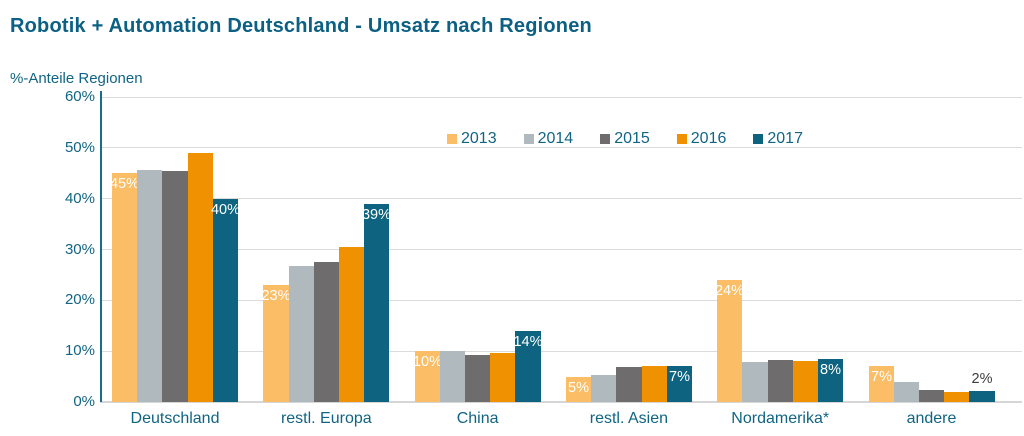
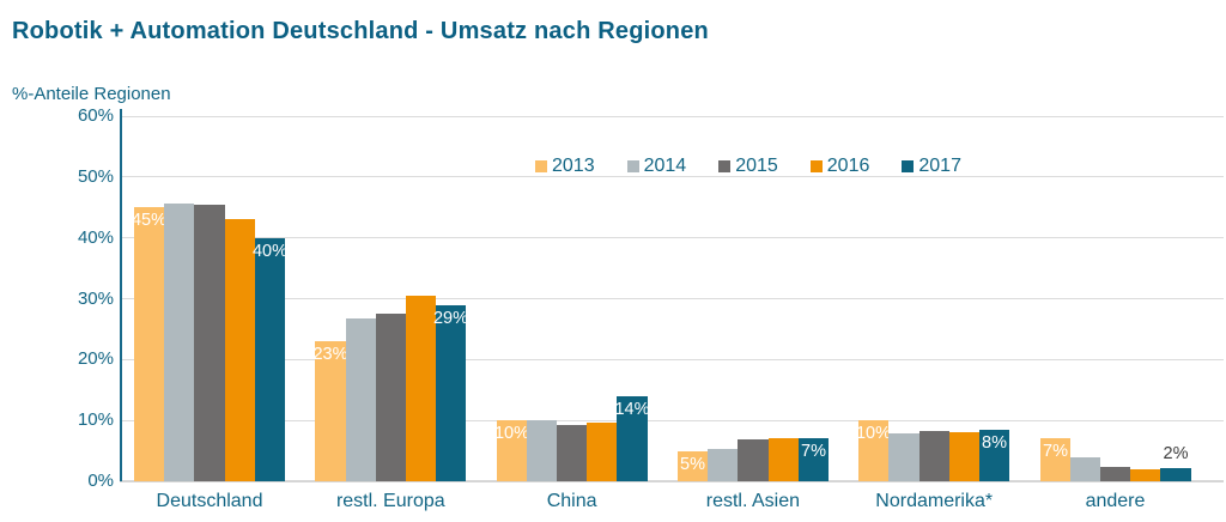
2016/Deutschland: 49% -> 43%
2017/restl. Europa: 39% -> 29%
2013/Nordamerika*: 24% -> 10%
